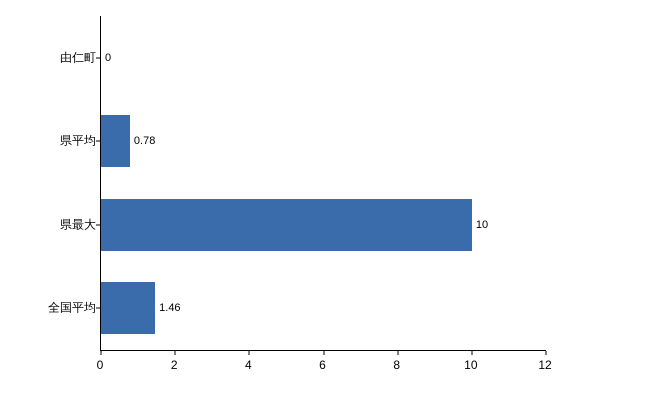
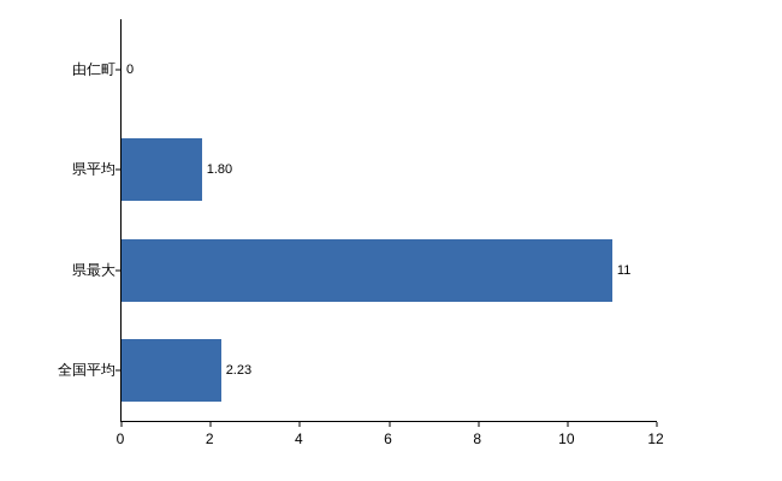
県平均: 0.78 -> 1.80
県最大: 10 -> 11
全国平均: 1.46 -> 2.23
